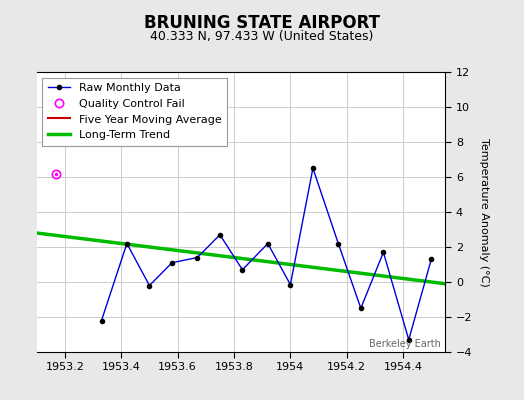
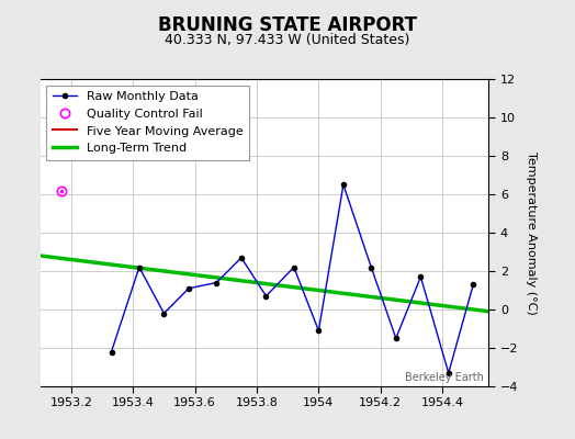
1954: -0.1 -> -1.1
